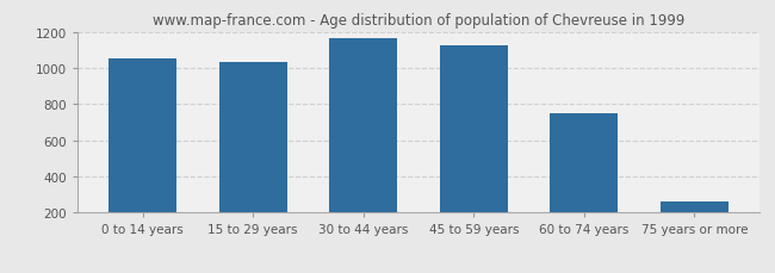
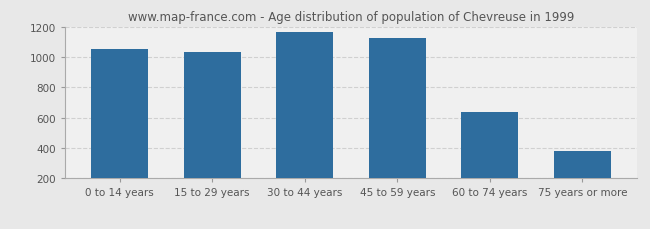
60 to 74 years: 750 -> 640
75 years or more: 260 -> 380
